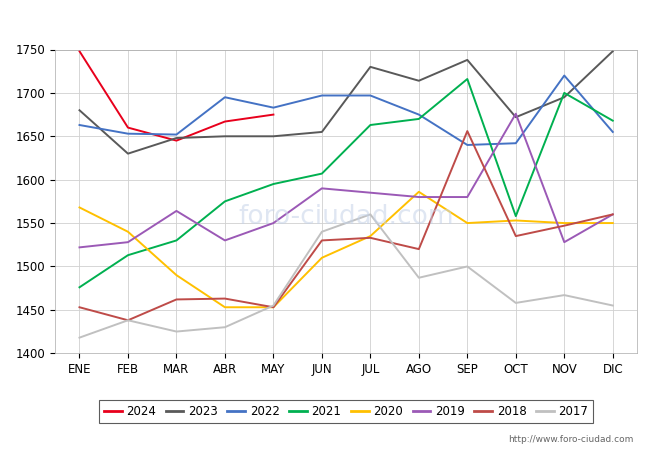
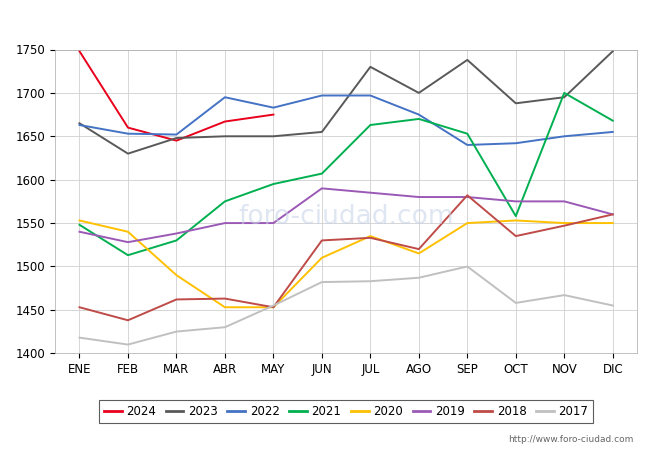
2023/ENE: 1680 -> 1665
2021/ENE: 1476 -> 1548
2020/ENE: 1568 -> 1553
2019/ENE: 1522 -> 1540
2017/FEB: 1438 -> 1410
2019/MAR: 1564 -> 1538
2019/ABR: 1530 -> 1550
2017/JUN: 1540 -> 1482
2017/JUL: 1560 -> 1483
2023/AGO: 1714 -> 1700
2020/AGO: 1586 -> 1515
2021/SEP: 1716 -> 1653
2018/SEP: 1656 -> 1582
2023/OCT: 1672 -> 1688
2019/OCT: 1676 -> 1575
2022/NOV: 1720 -> 1650
2019/NOV: 1528 -> 1575
